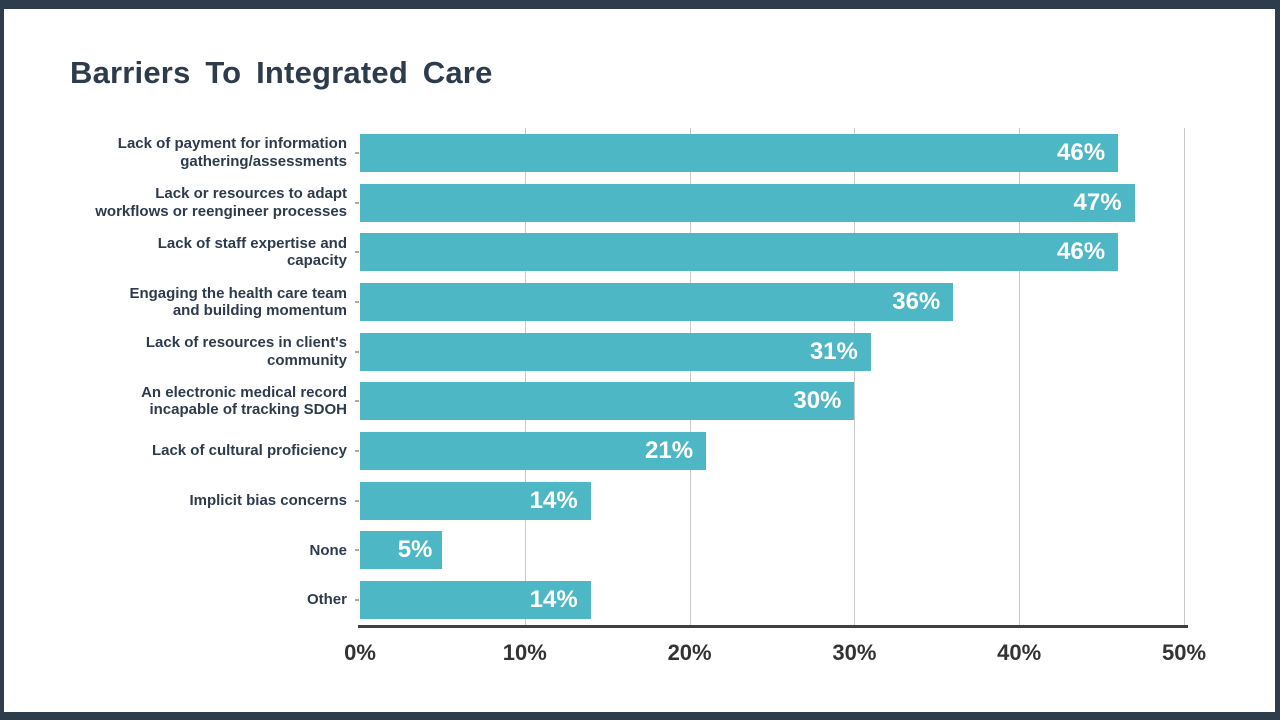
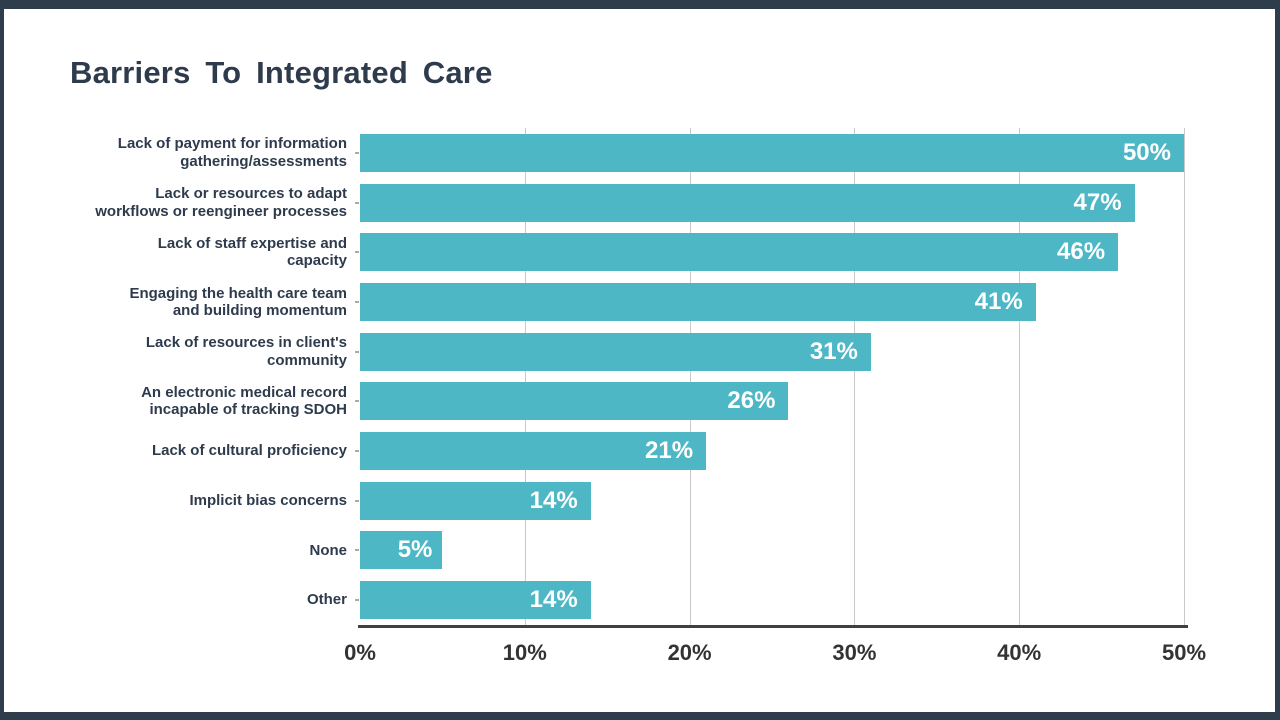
Lack of payment for information gathering/assessments: 46% -> 50%
Engaging the health care team and building momentum: 36% -> 41%
An electronic medical record incapable of tracking SDOH: 30% -> 26%
